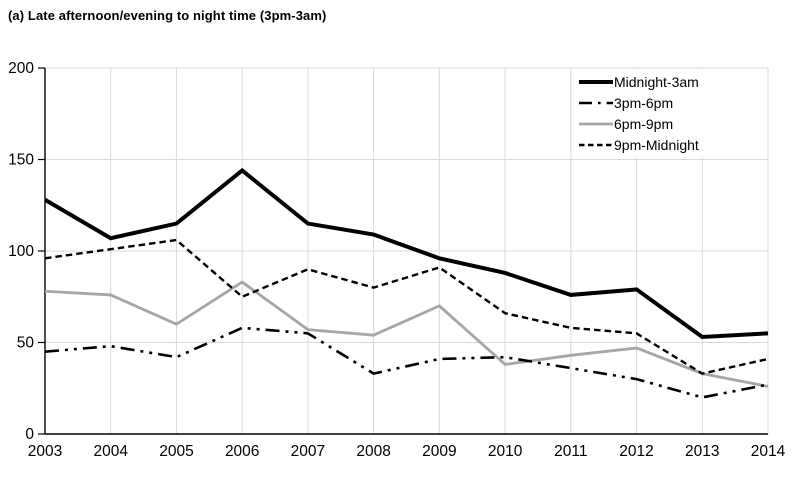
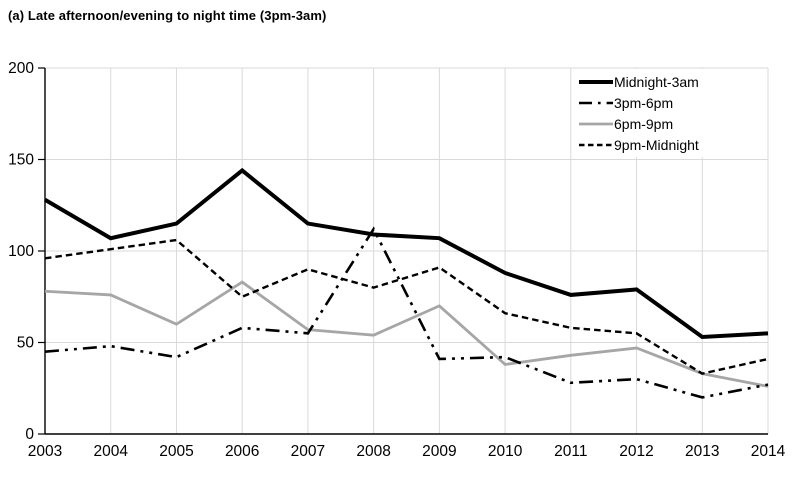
3pm-6pm/2008: 33 -> 112
Midnight-3am/2009: 96 -> 107
3pm-6pm/2011: 36 -> 28
